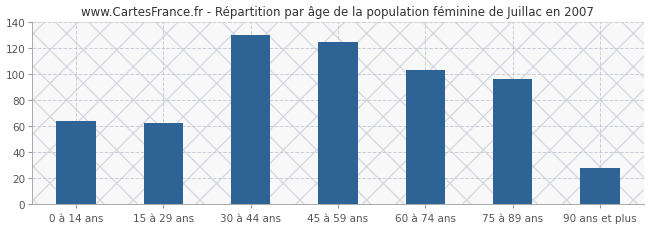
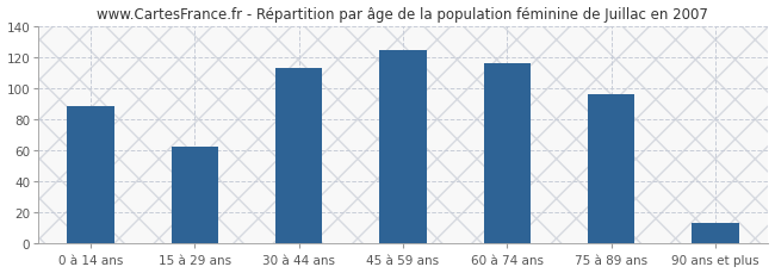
0 à 14 ans: 64 -> 88
30 à 44 ans: 130 -> 113
60 à 74 ans: 103 -> 116
90 ans et plus: 28 -> 13
